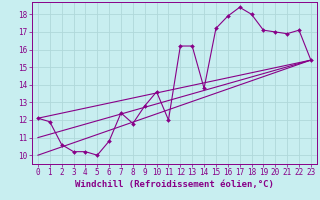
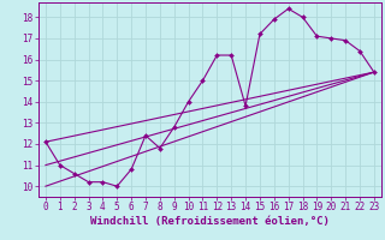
1: 11.9 -> 11.0
10: 13.6 -> 14.0
11: 12.0 -> 15.0
22: 17.1 -> 16.4
